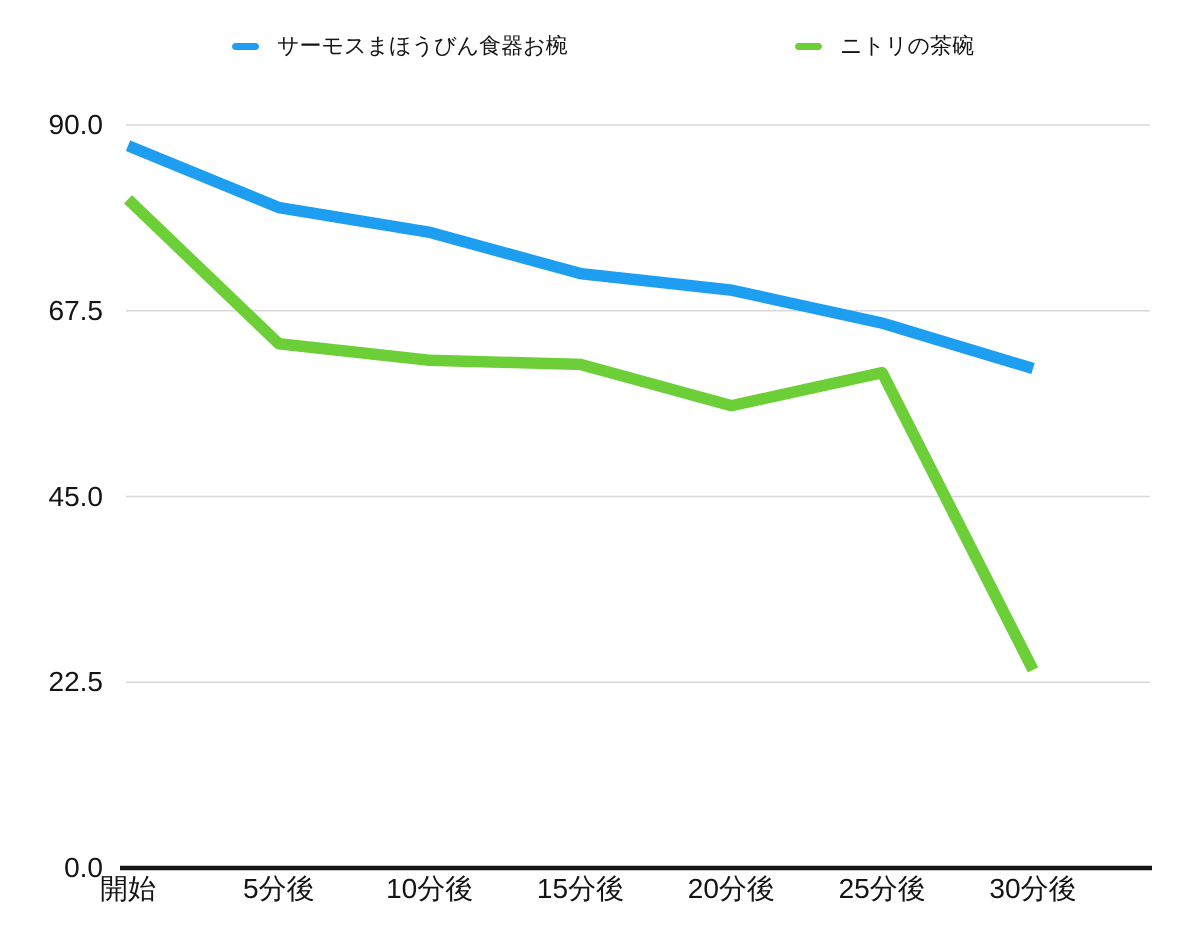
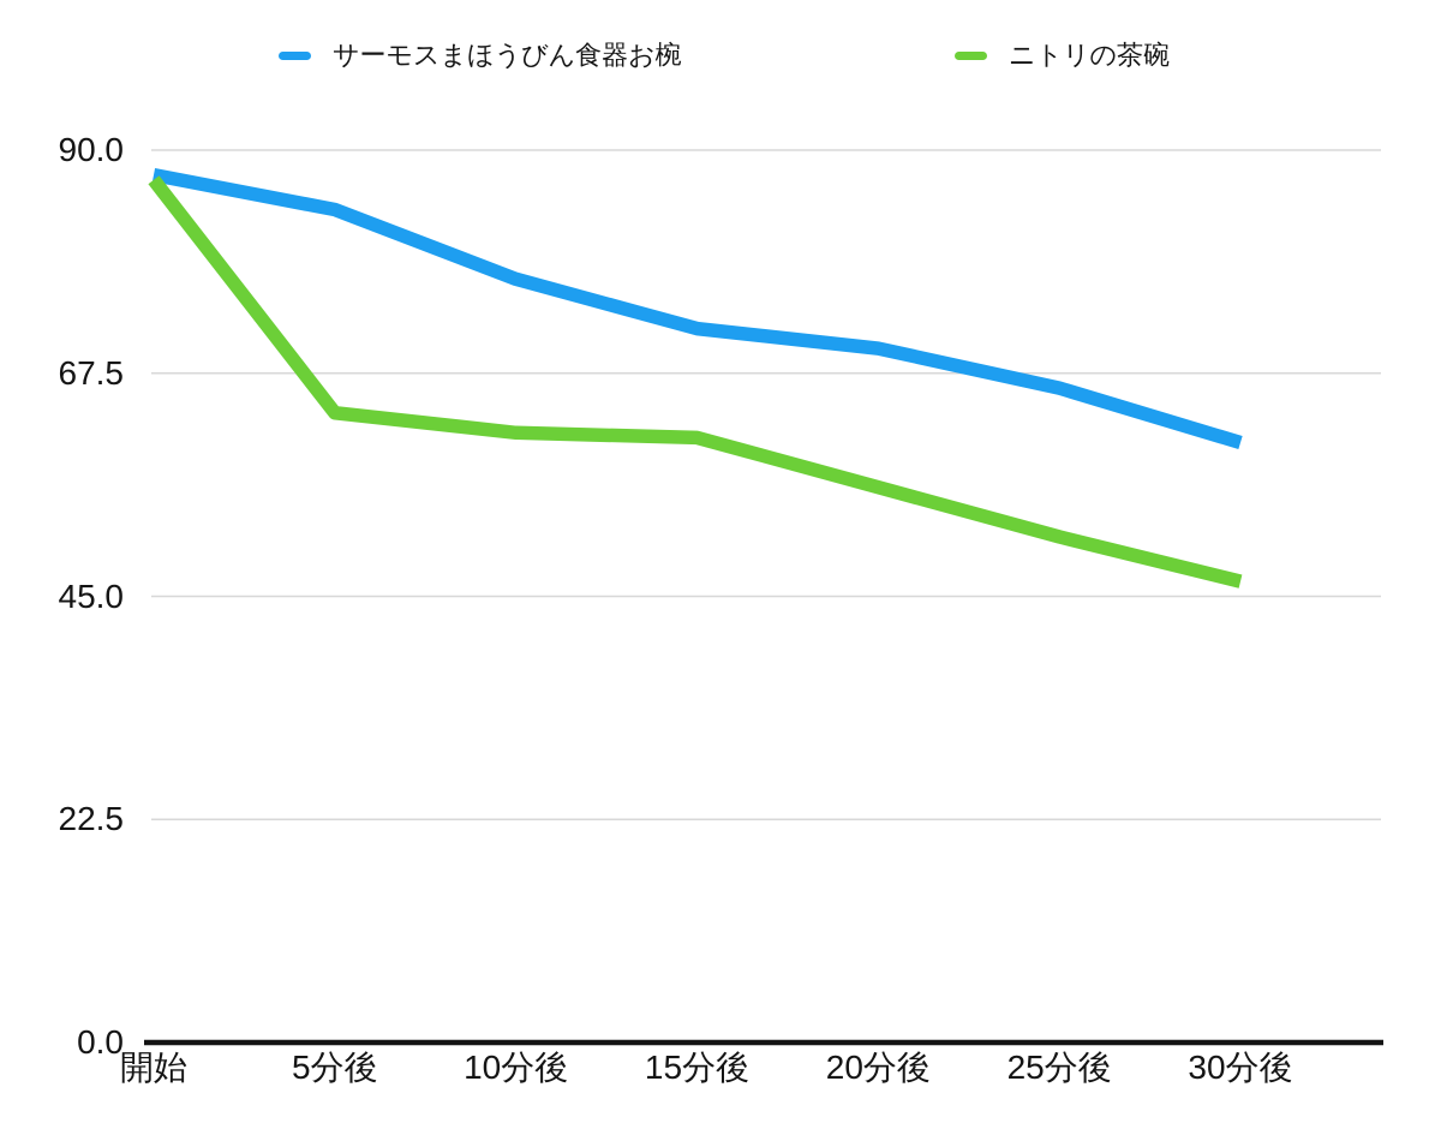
ニトリの茶碗/開始: 81 -> 87
サーモスまほうびん食器お椀/5分後: 80 -> 84
ニトリの茶碗/25分後: 60 -> 51
ニトリの茶碗/30分後: 24 -> 46
